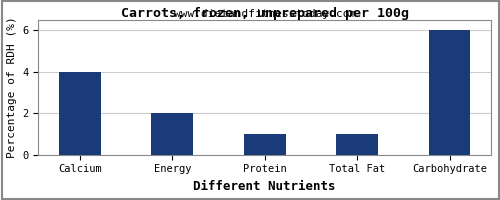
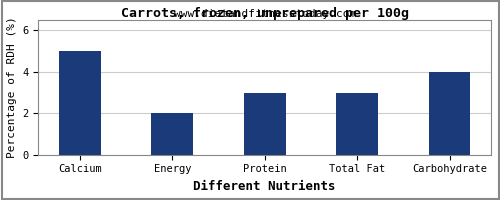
Calcium: 4 -> 5
Protein: 1 -> 3
Total Fat: 1 -> 3
Carbohydrate: 6 -> 4
